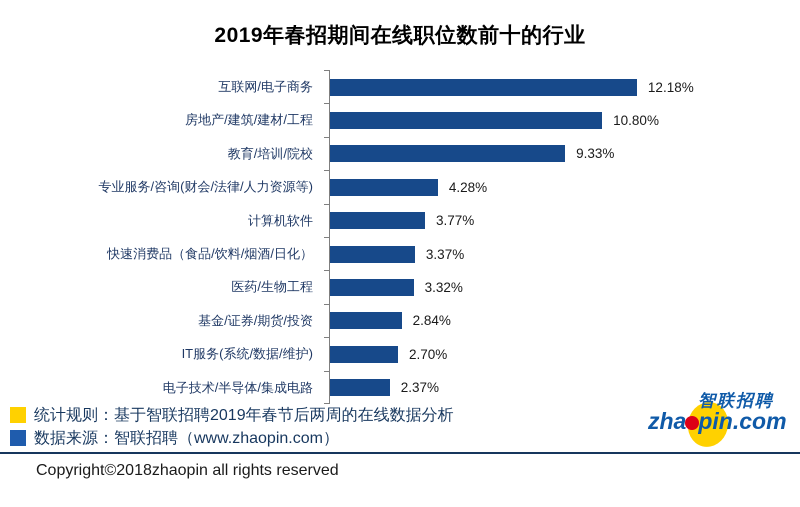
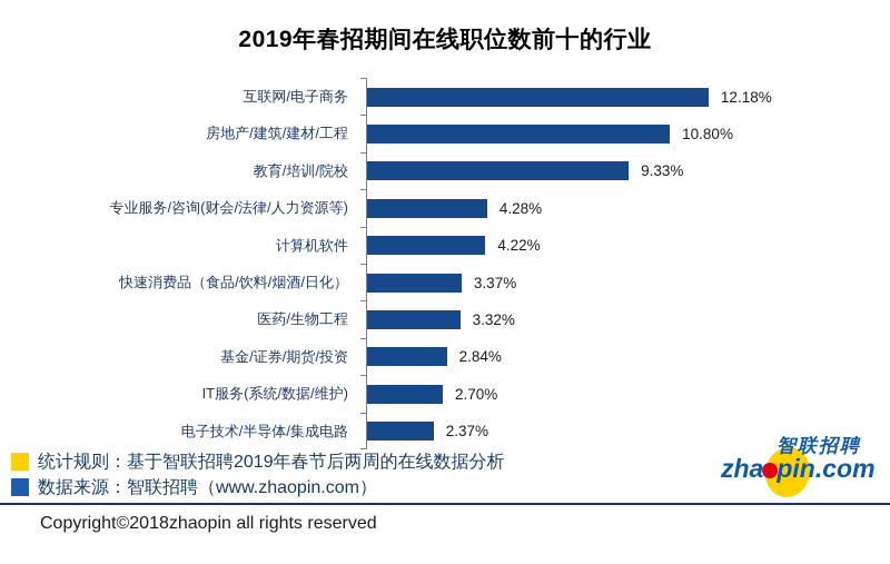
计算机软件: 3.77% -> 4.22%
